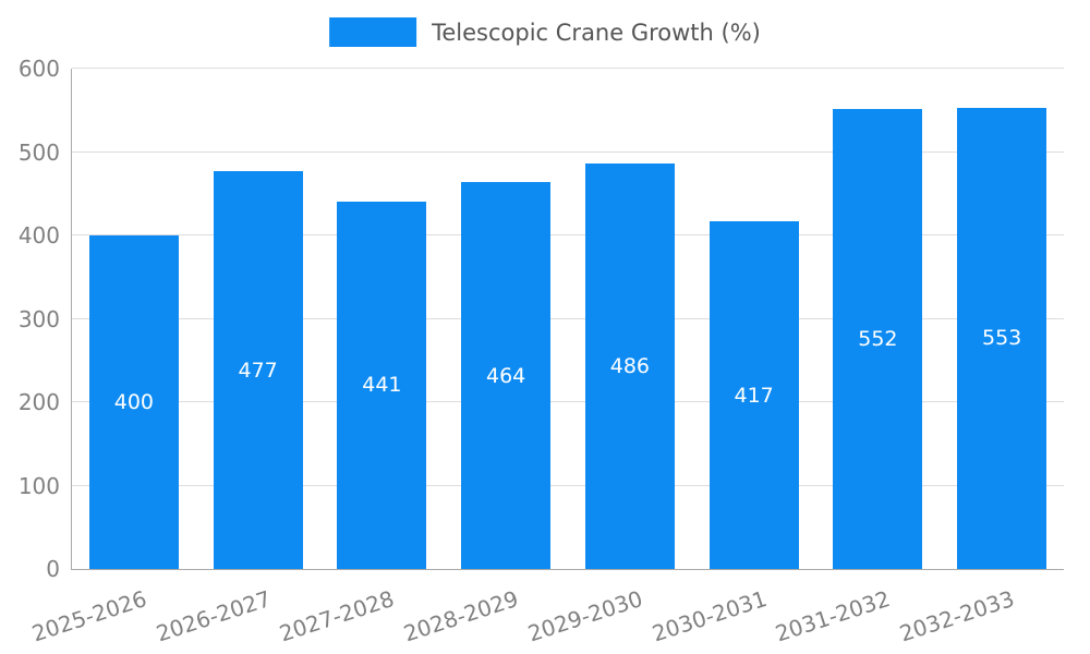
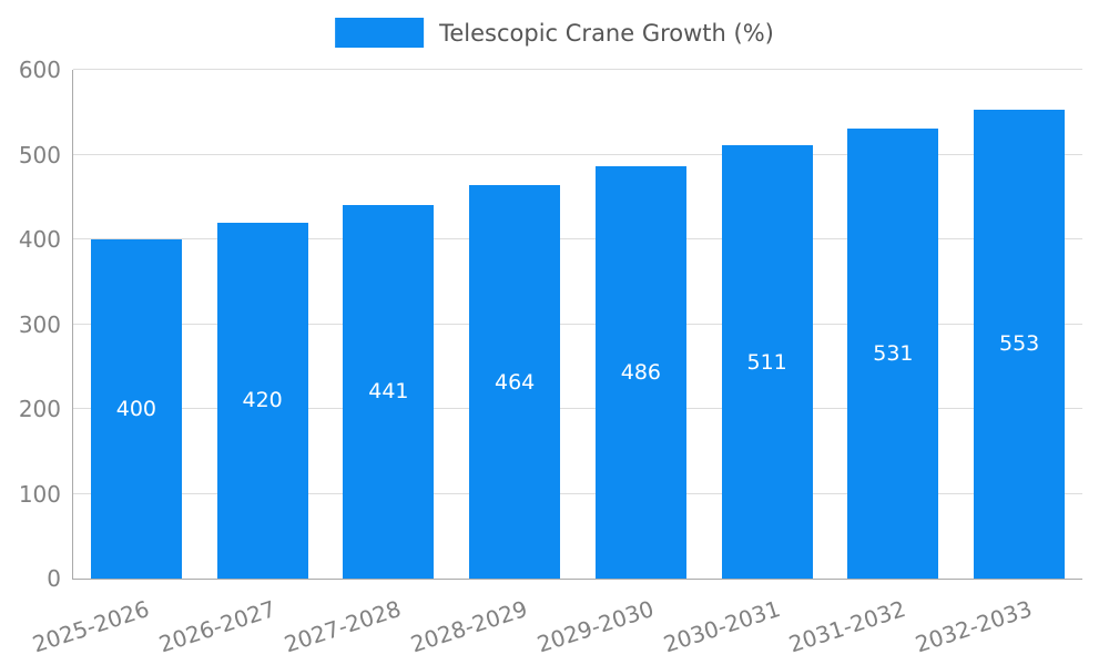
2026-2027: 477 -> 420
2030-2031: 417 -> 511
2031-2032: 552 -> 531
